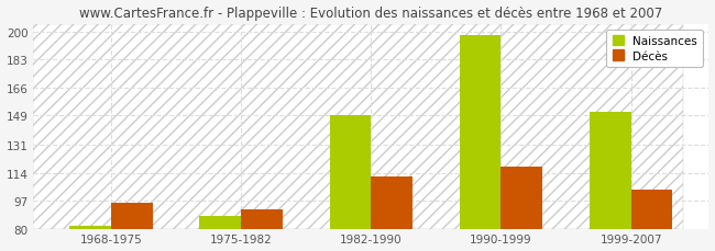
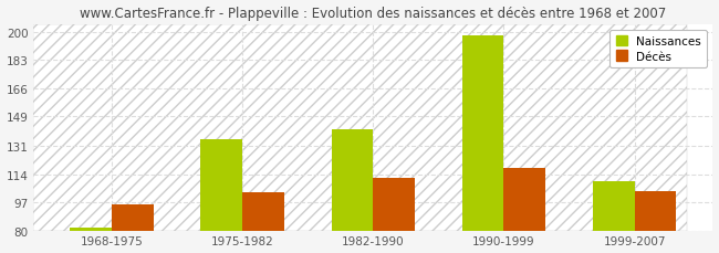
Naissances/1975-1982: 88 -> 135
Décès/1975-1982: 92 -> 103
Naissances/1982-1990: 149 -> 141
Naissances/1999-2007: 151 -> 110
